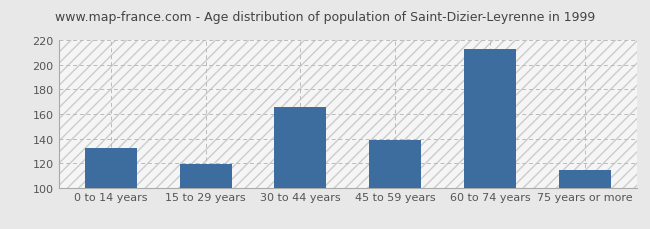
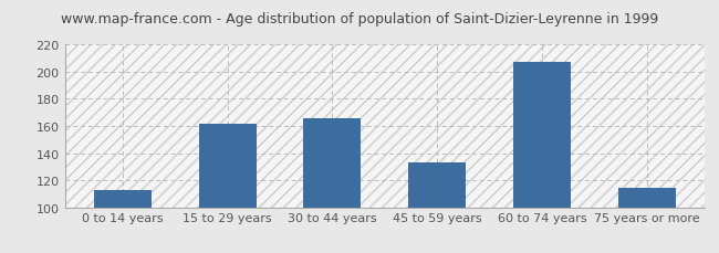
0 to 14 years: 132 -> 113
15 to 29 years: 119 -> 162
45 to 59 years: 139 -> 133
60 to 74 years: 213 -> 207
